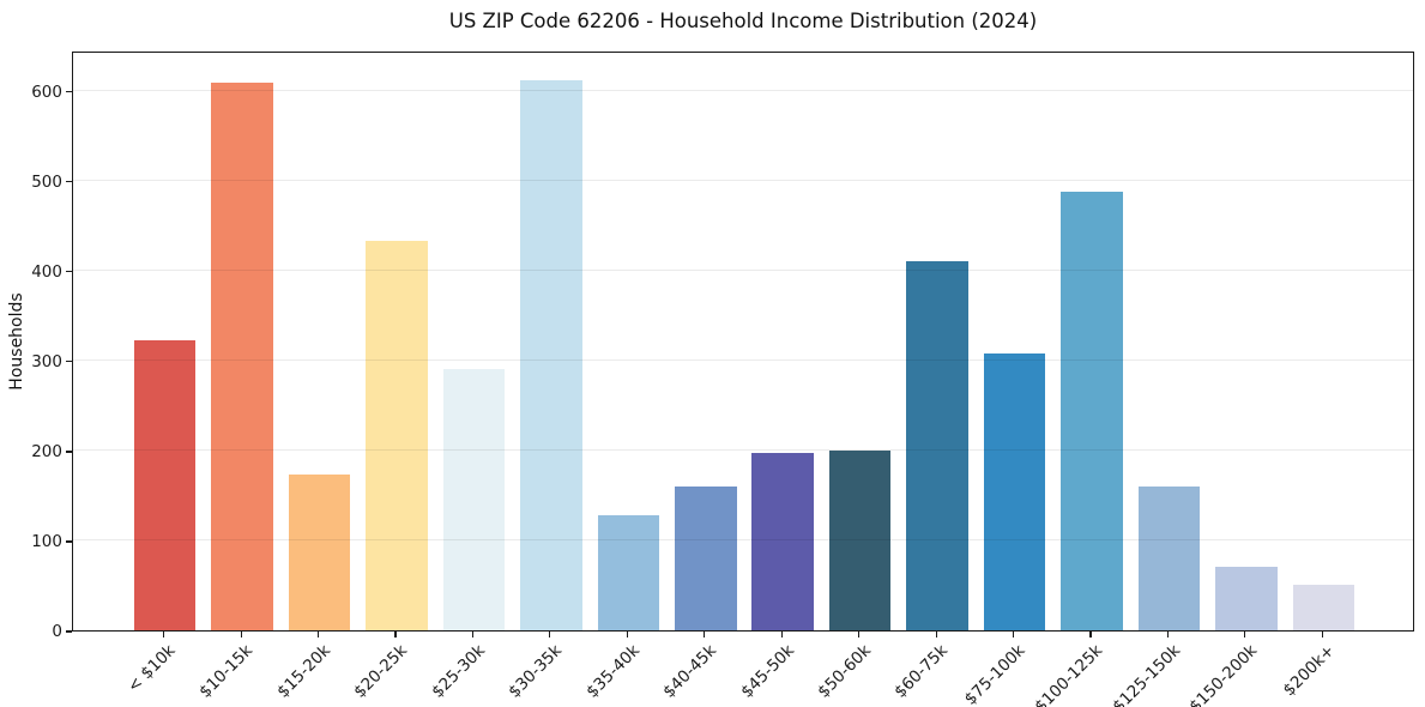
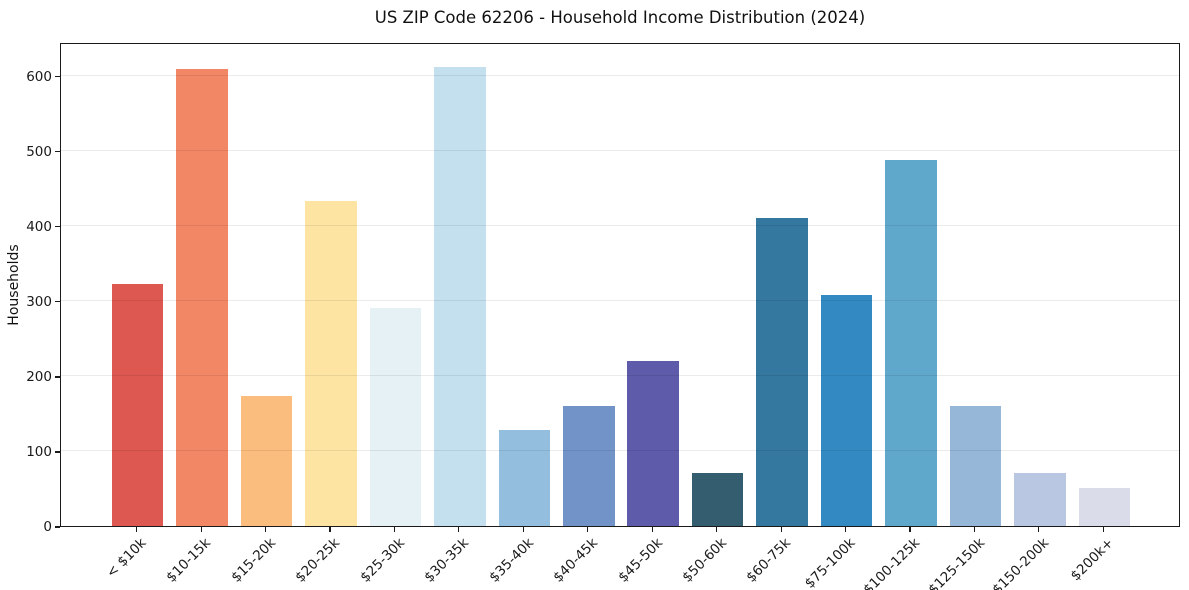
$45-50k: 200 -> 220
$50-60k: 200 -> 70
